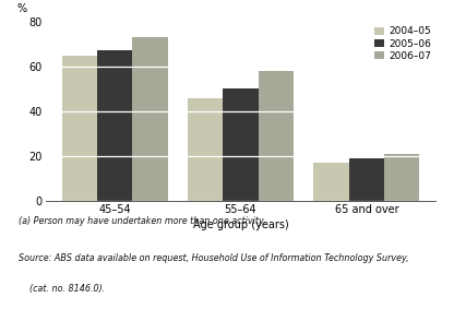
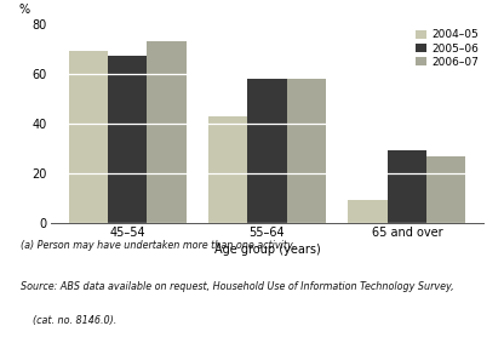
2004–05/45–54: 65 -> 69
2004–05/55–64: 46 -> 43
2005–06/55–64: 50 -> 58
2004–05/65 and over: 17 -> 9
2005–06/65 and over: 19 -> 29
2006–07/65 and over: 21 -> 27
